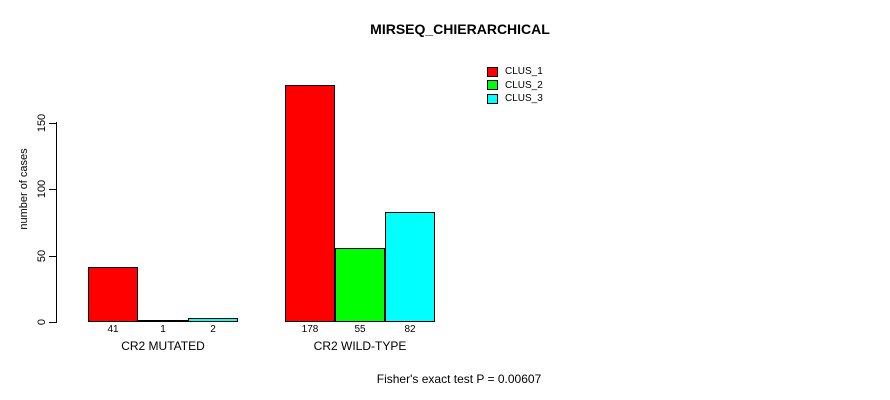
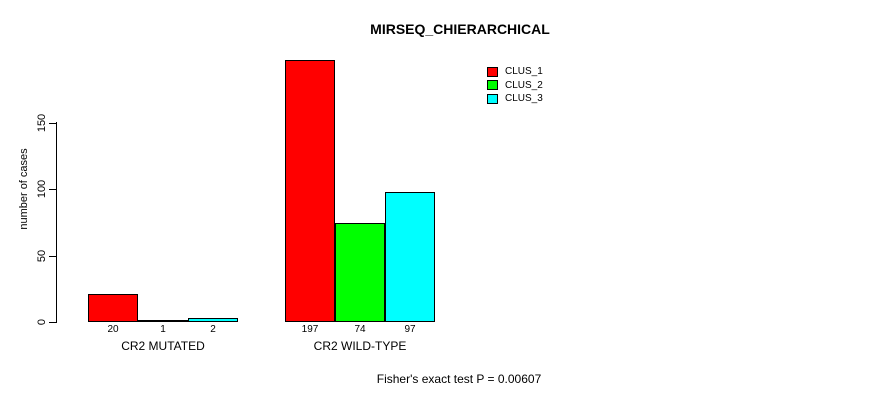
CLUS_1/CR2 MUTATED: 41 -> 20
CLUS_1/CR2 WILD-TYPE: 178 -> 197
CLUS_2/CR2 WILD-TYPE: 55 -> 74
CLUS_3/CR2 WILD-TYPE: 82 -> 97
